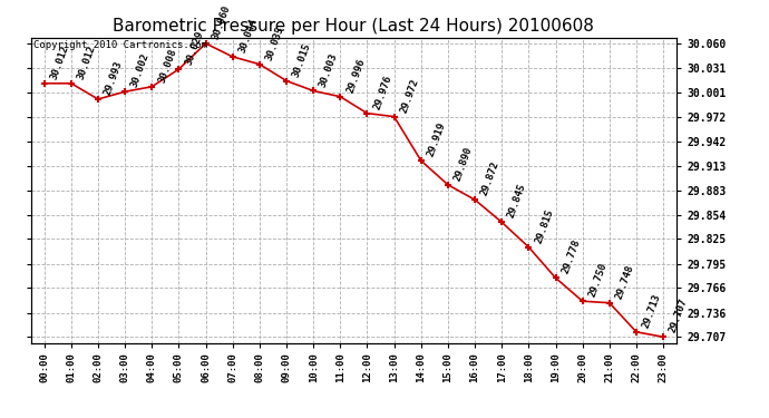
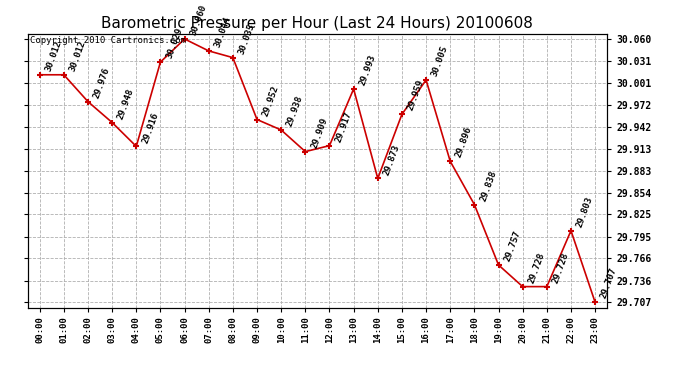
02:00: 29.993 -> 29.976
03:00: 30.002 -> 29.948
04:00: 30.008 -> 29.916
09:00: 30.015 -> 29.952
10:00: 30.003 -> 29.938
11:00: 29.996 -> 29.909
12:00: 29.976 -> 29.917
13:00: 29.972 -> 29.993
14:00: 29.919 -> 29.873
15:00: 29.890 -> 29.959
16:00: 29.872 -> 30.005
17:00: 29.845 -> 29.896
18:00: 29.815 -> 29.838
19:00: 29.778 -> 29.757
20:00: 29.750 -> 29.728
21:00: 29.748 -> 29.728
22:00: 29.713 -> 29.803
